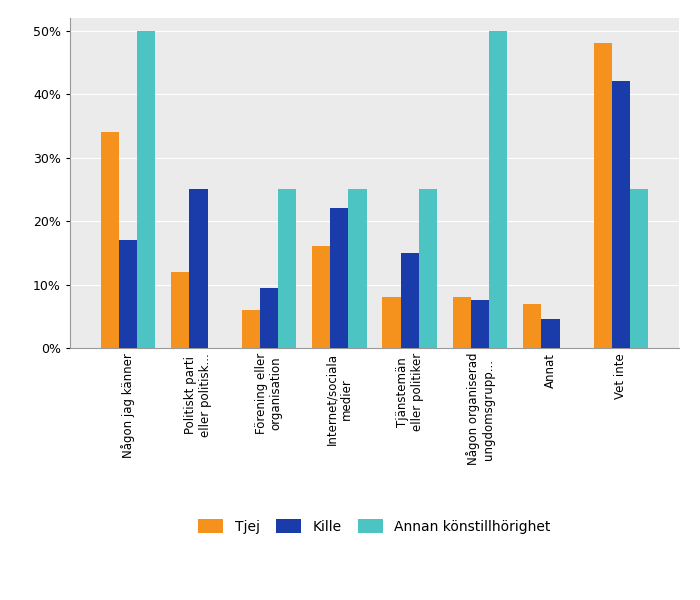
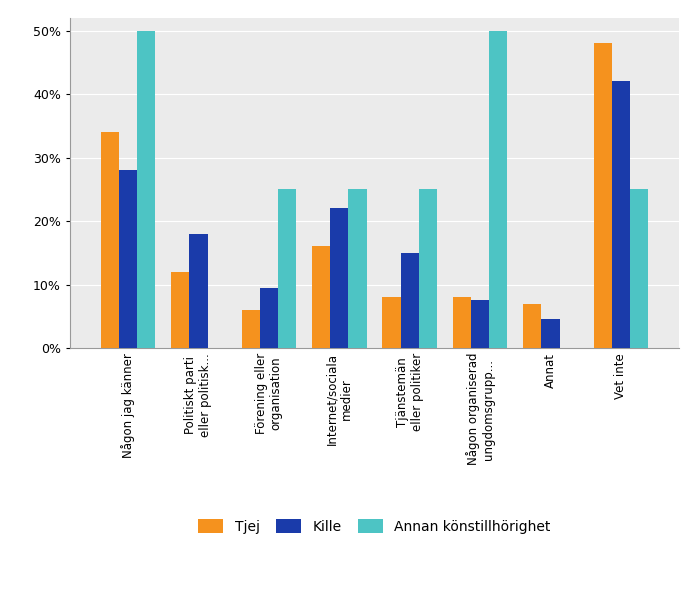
Kille/Någon jag känner: 17.0% -> 28.0%
Kille/Politiskt parti eller politisk...: 25.0% -> 18.0%
